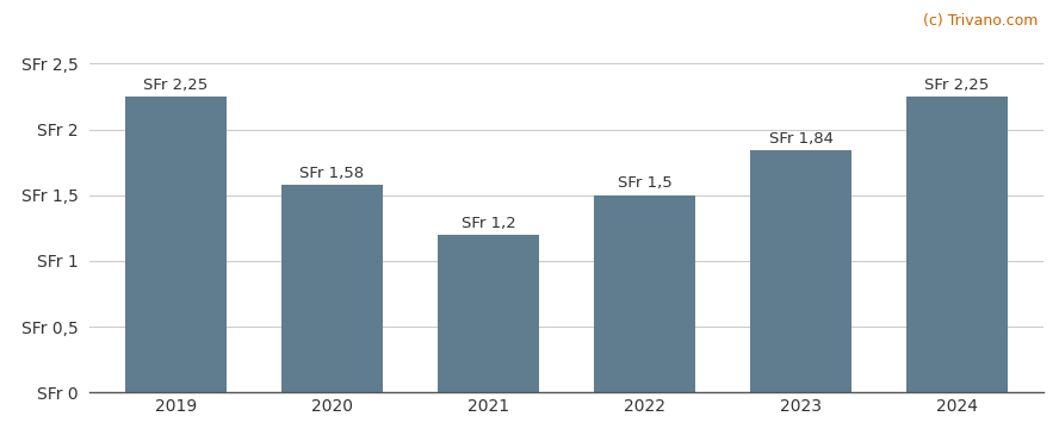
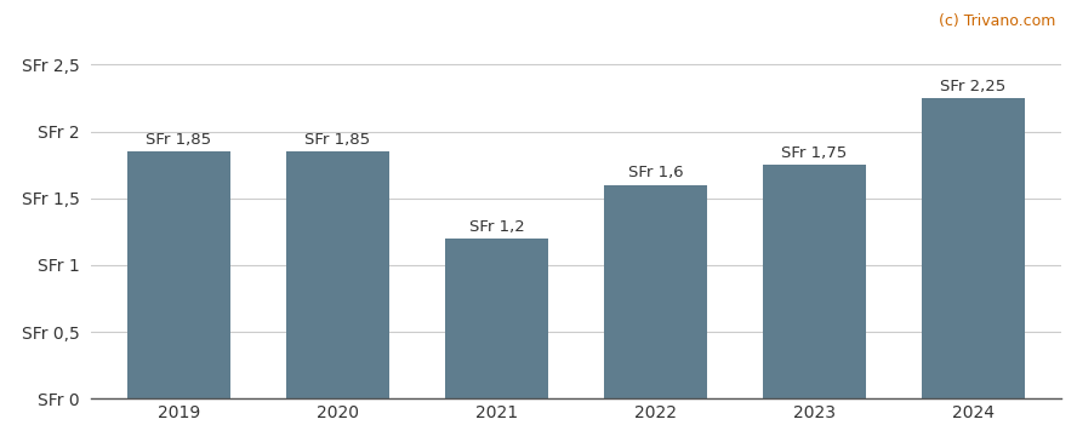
2019: 2,25 -> 1,85
2020: 1,58 -> 1,85
2022: 1,5 -> 1,6
2023: 1,84 -> 1,75
